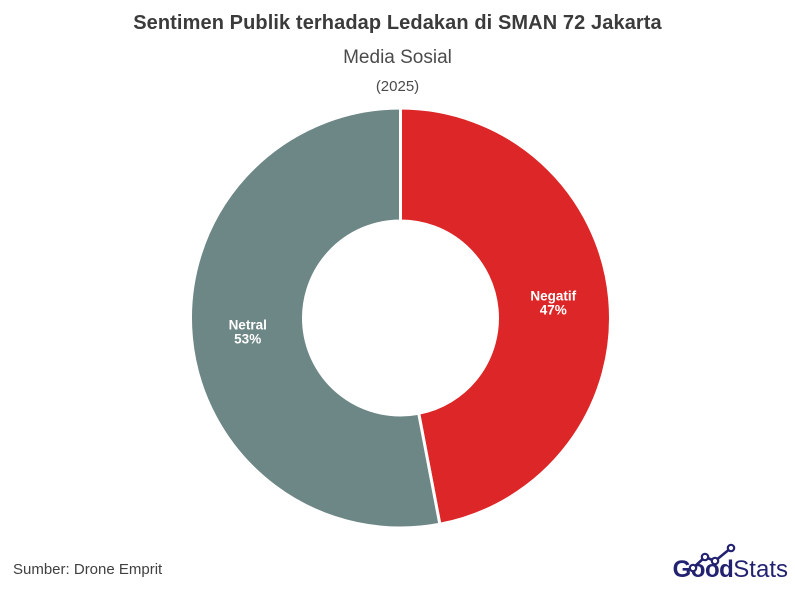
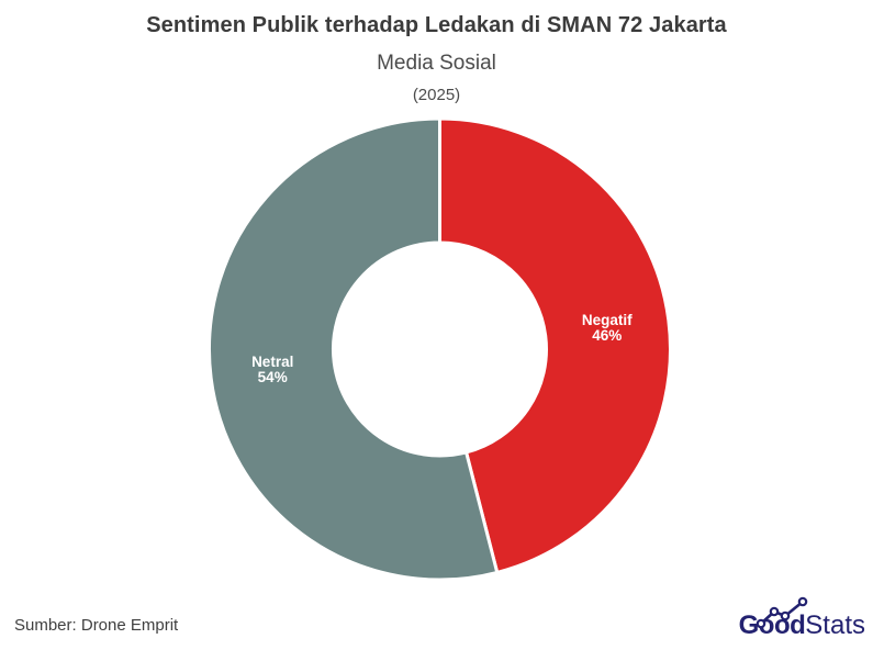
Negatif: 47% -> 46%
Netral: 53% -> 54%
